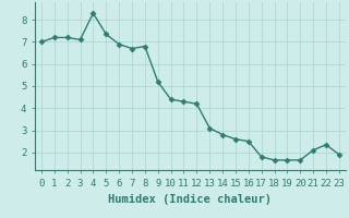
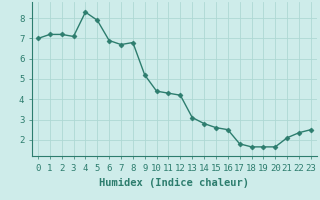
5: 7.35 -> 7.90
23: 1.90 -> 2.50
